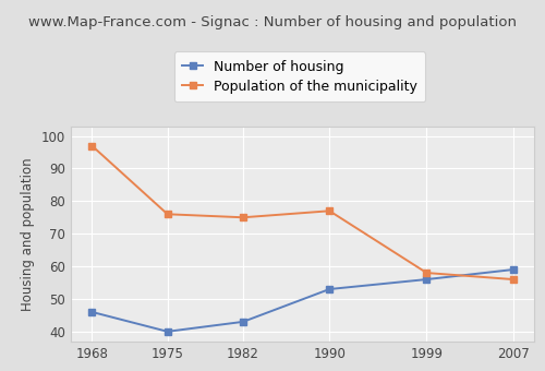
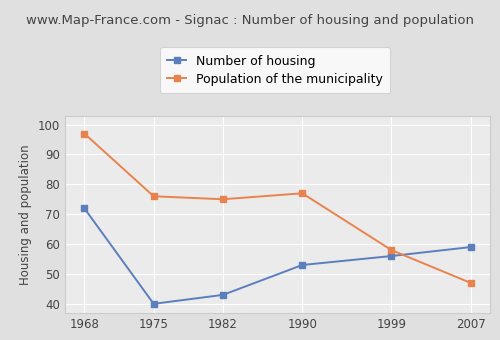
Number of housing/1968: 46 -> 72
Population of the municipality/2007: 56 -> 47
